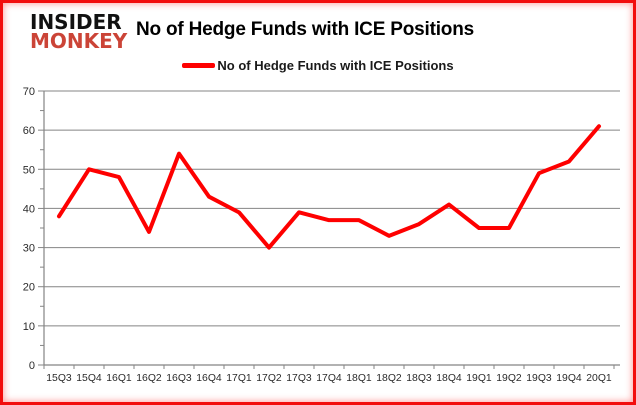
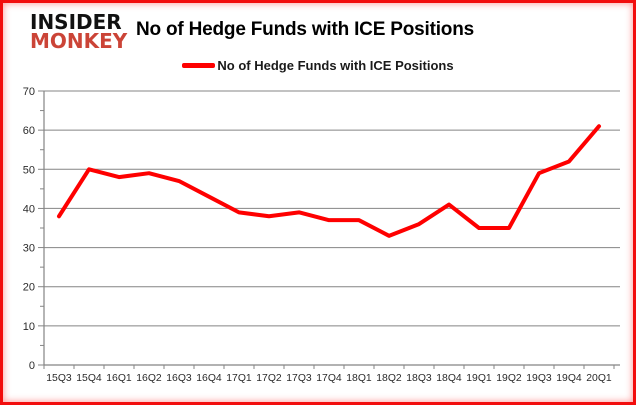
16Q2: 34 -> 49
16Q3: 54 -> 47
17Q2: 30 -> 38
